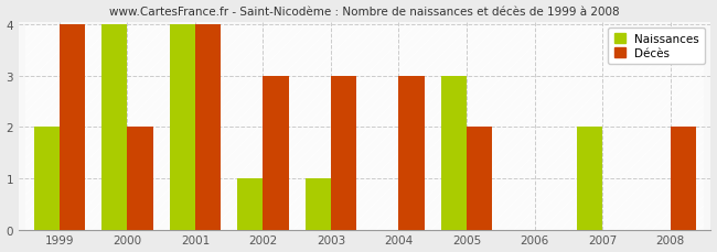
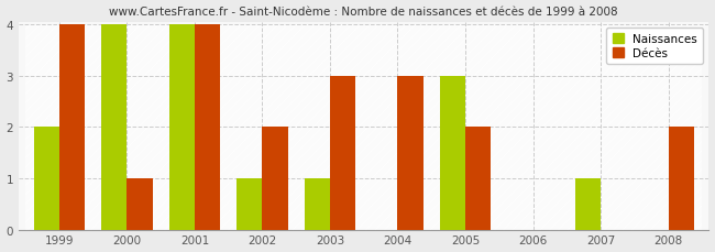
Décès/2000: 2 -> 1
Décès/2002: 3 -> 2
Naissances/2007: 2 -> 1
